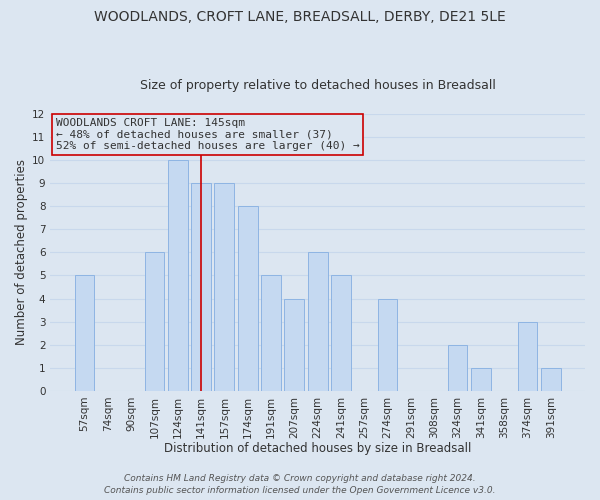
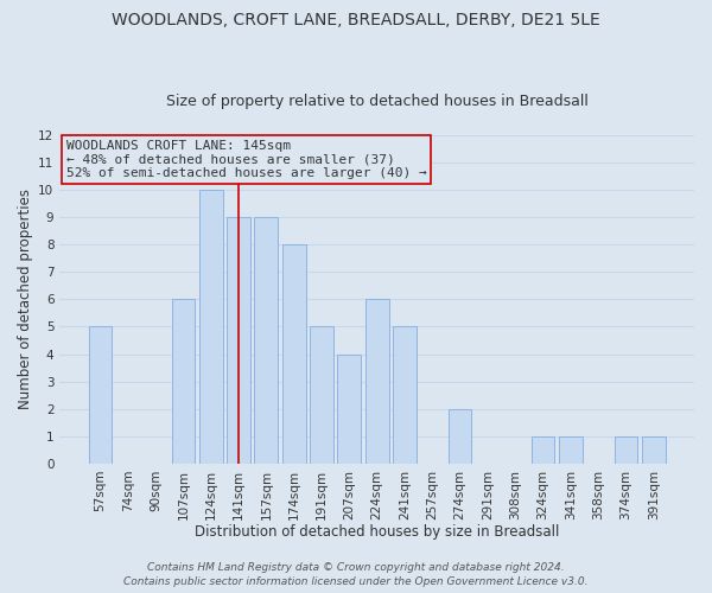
274sqm: 4 -> 2
324sqm: 2 -> 1
374sqm: 3 -> 1
